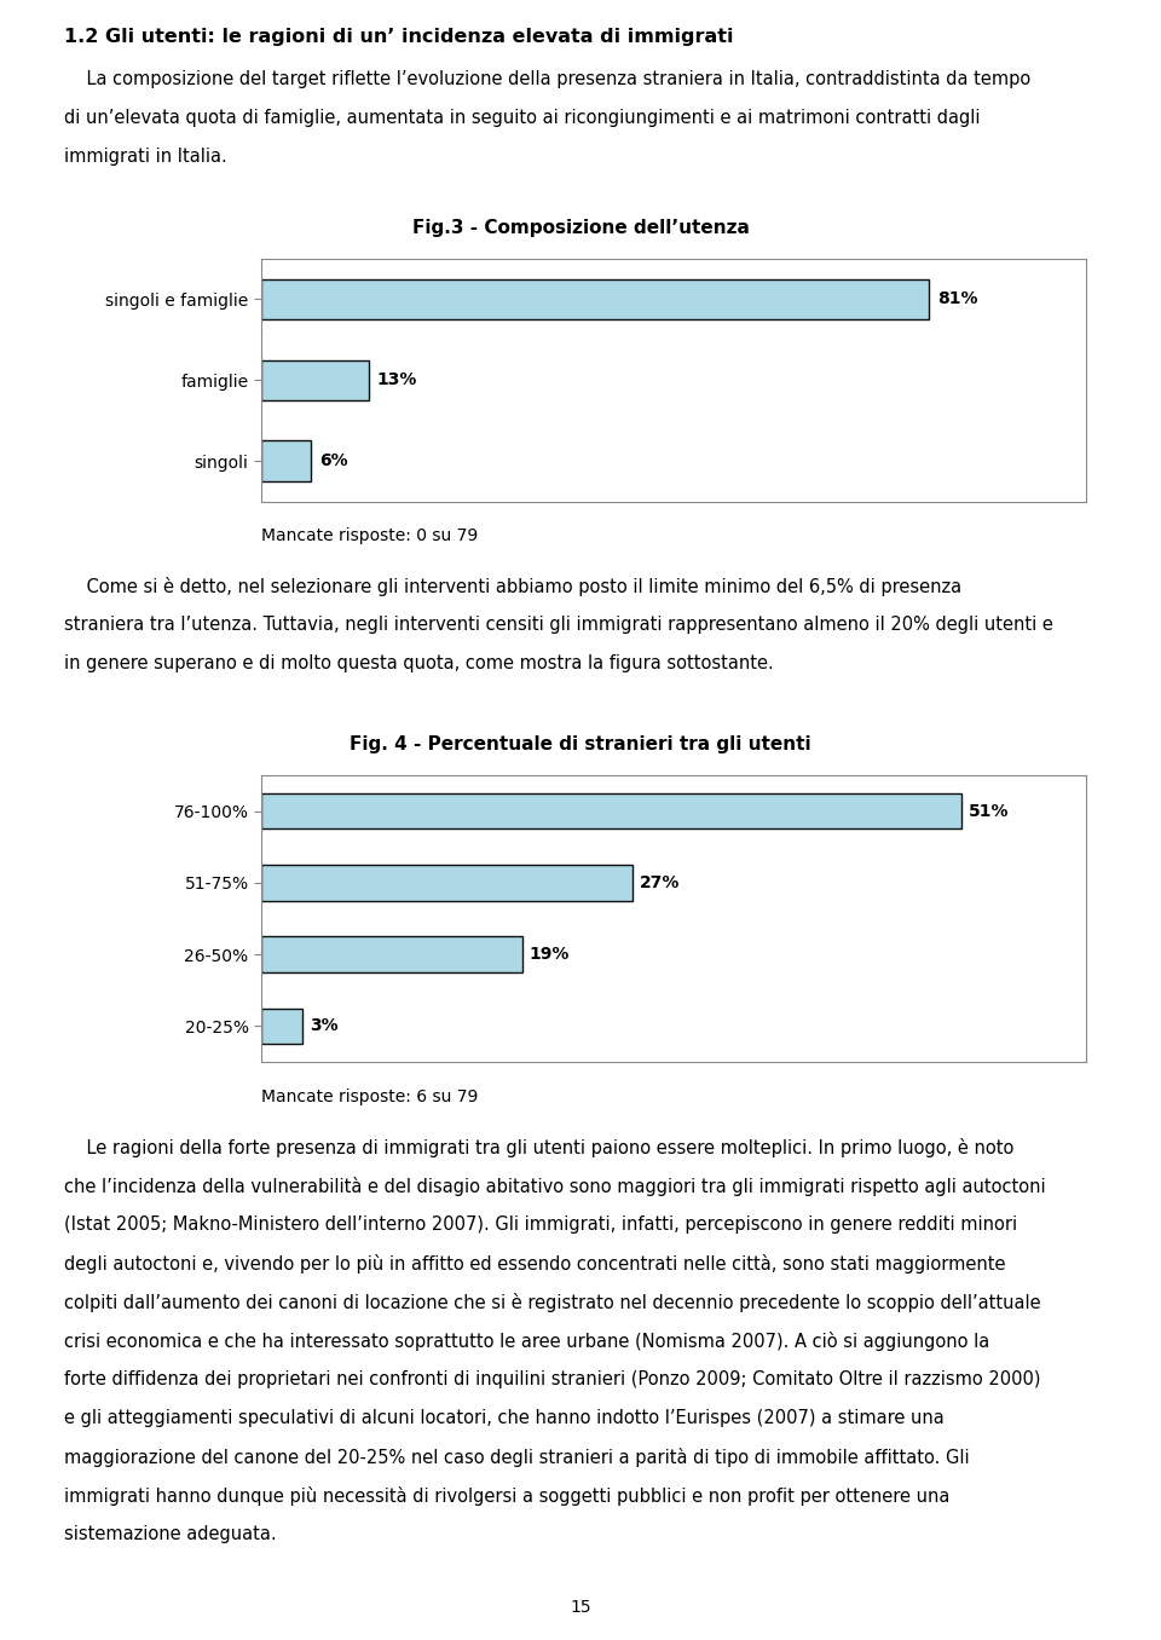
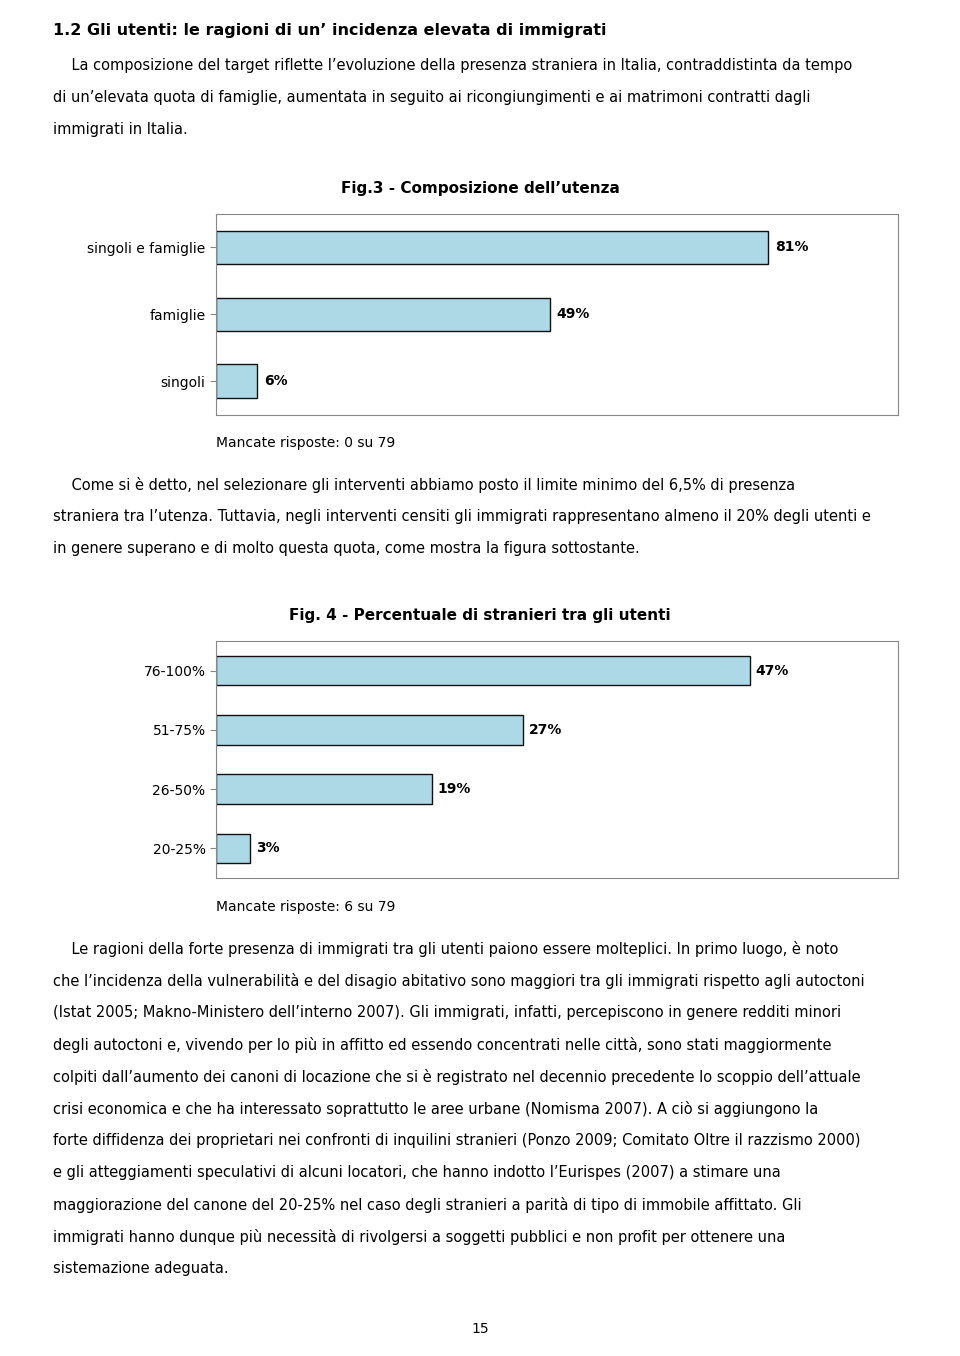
famiglie: 13% -> 49%
76-100%: 51% -> 47%
